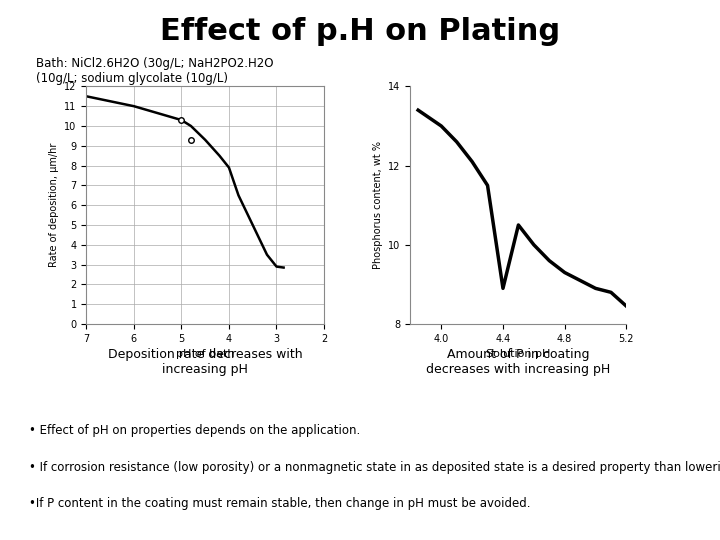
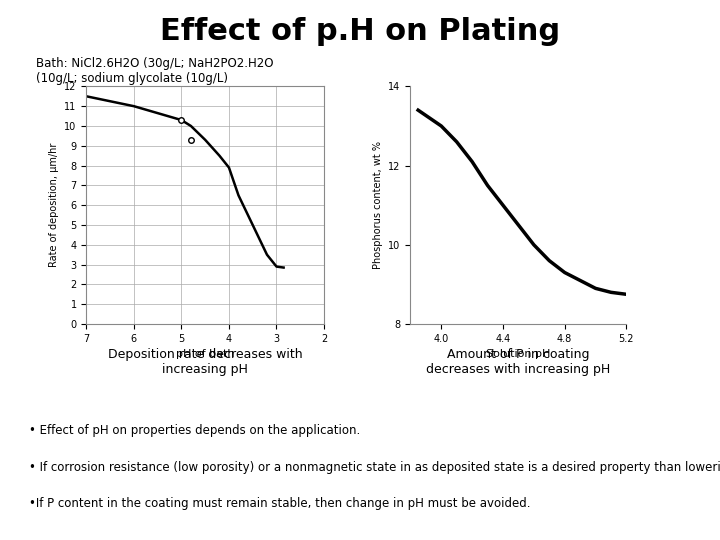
4.4: 8.90 -> 11.00
5.2: 8.45 -> 8.75
